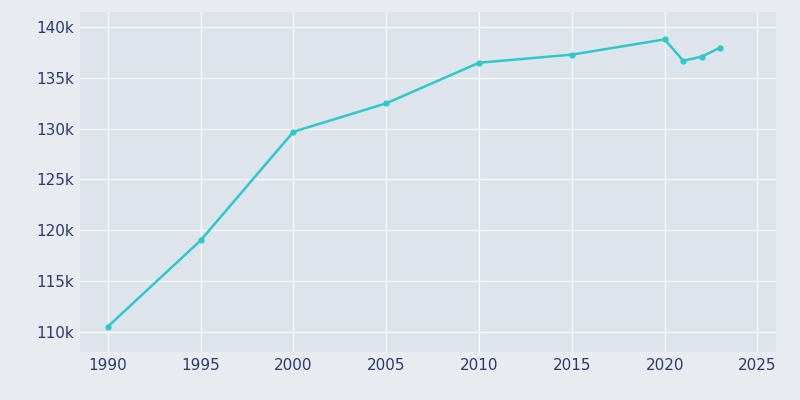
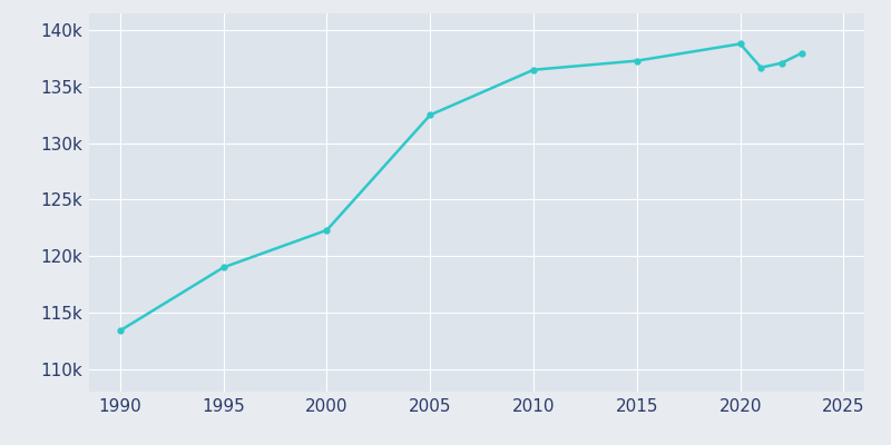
1990: 110.5k -> 113.4k
2000: 129.7k -> 122.3k
